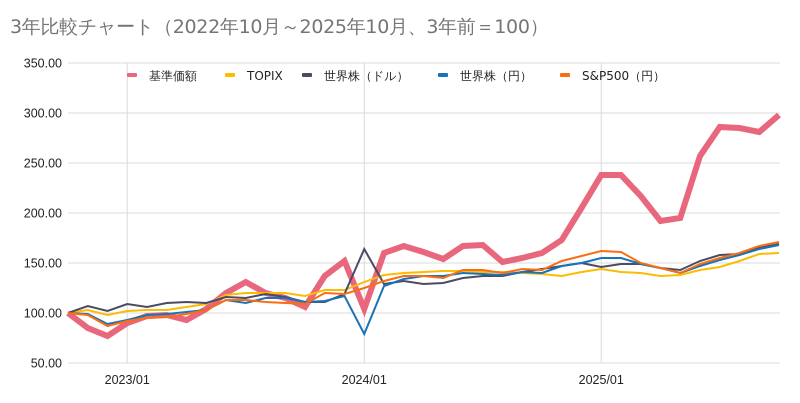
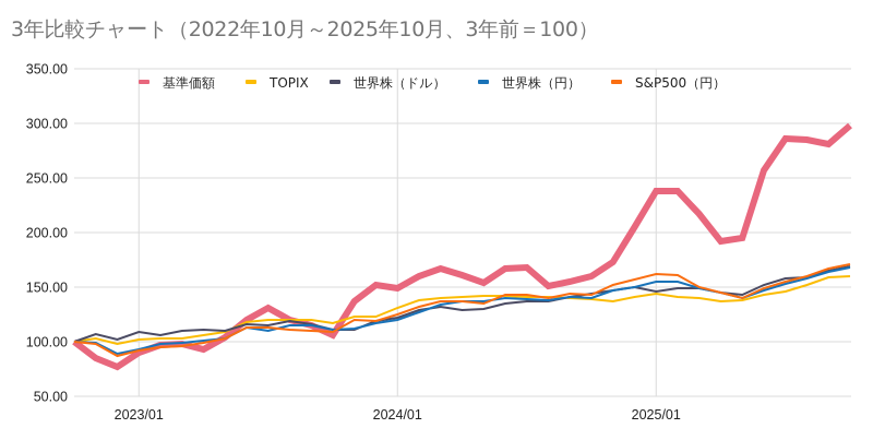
基準価額/2024/01: 104 -> 149
世界株（ドル）/2024/01: 164 -> 122
世界株（円）/2024/01: 79 -> 120
